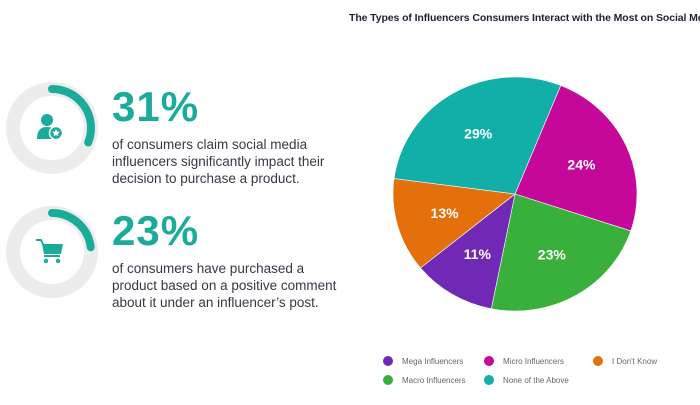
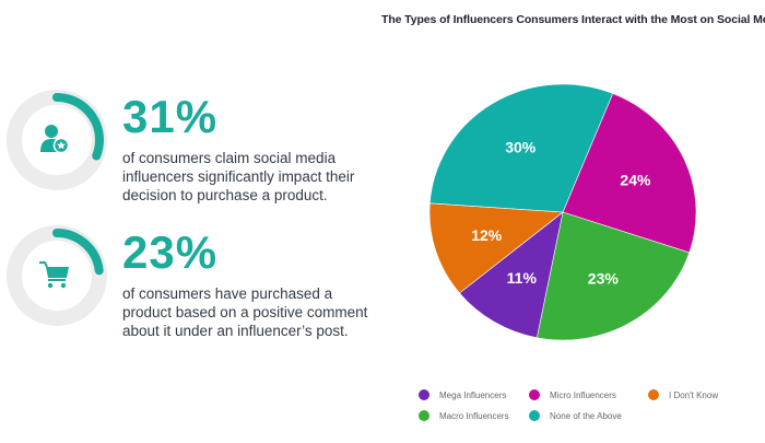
I Don't Know: 13% -> 12%
None of the Above: 29% -> 30%
